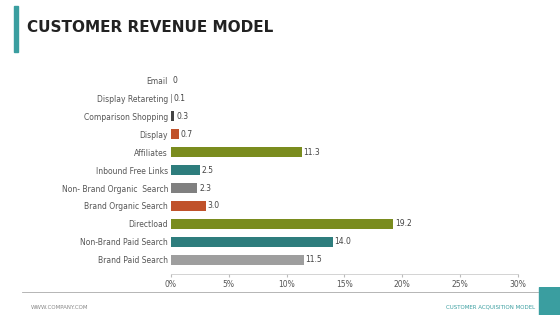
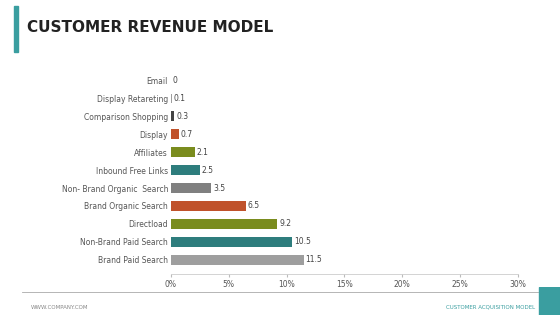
Affiliates: 11.3 -> 2.1
Non- Brand Organic Search: 2.3 -> 3.5
Brand Organic Search: 3.0 -> 6.5
Directload: 19.2 -> 9.2
Non-Brand Paid Search: 14.0 -> 10.5
